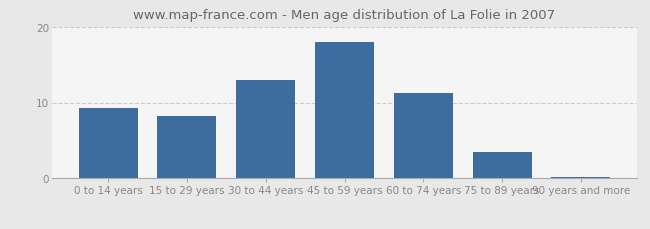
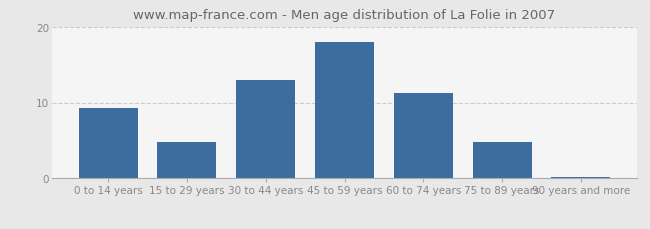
15 to 29 years: 8.2 -> 4.8
75 to 89 years: 3.5 -> 4.8
